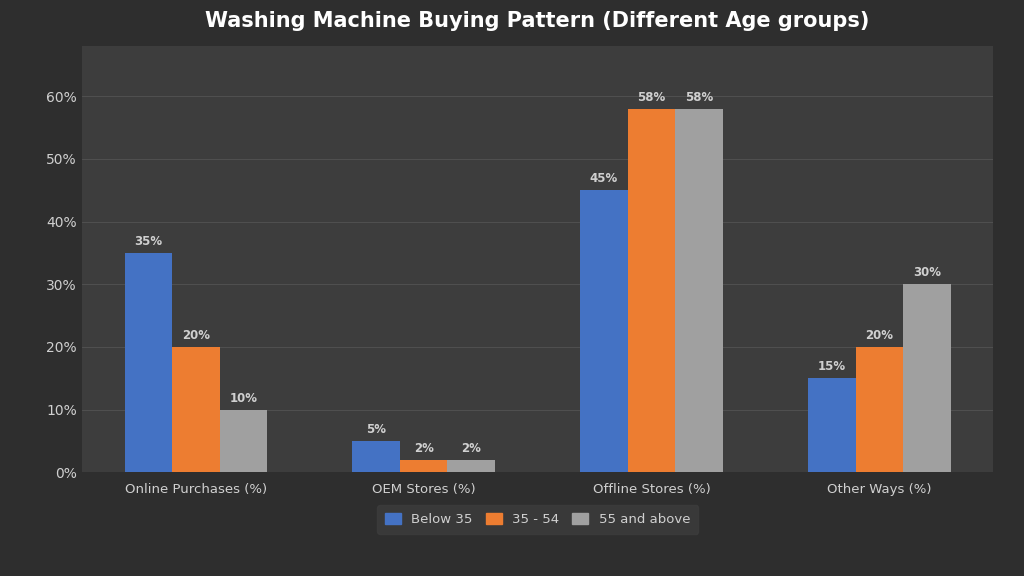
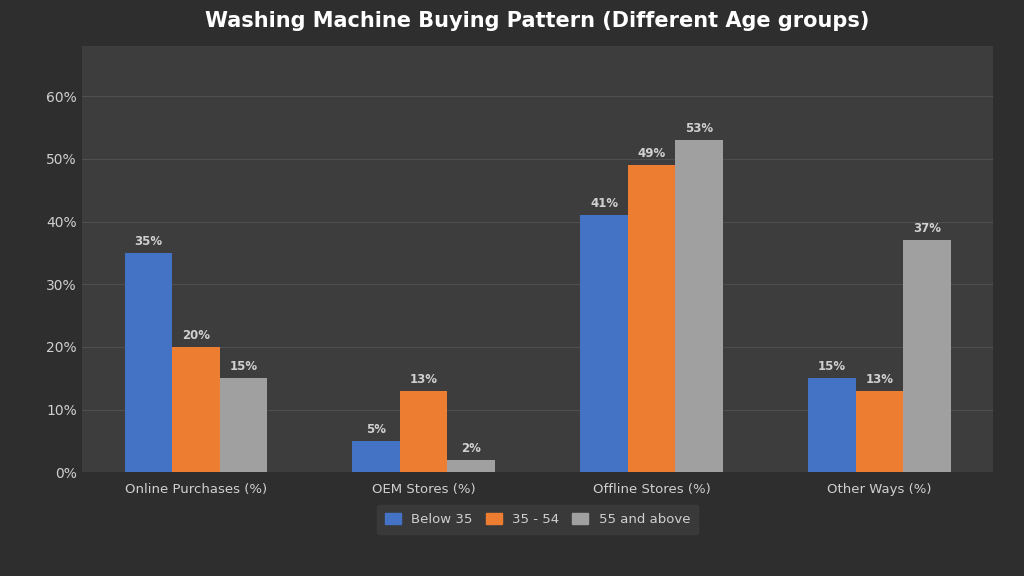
55 and above/Online Purchases (%): 10% -> 15%
35 - 54/OEM Stores (%): 2% -> 13%
Below 35/Offline Stores (%): 45% -> 41%
35 - 54/Offline Stores (%): 58% -> 49%
55 and above/Offline Stores (%): 58% -> 53%
35 - 54/Other Ways (%): 20% -> 13%
55 and above/Other Ways (%): 30% -> 37%
